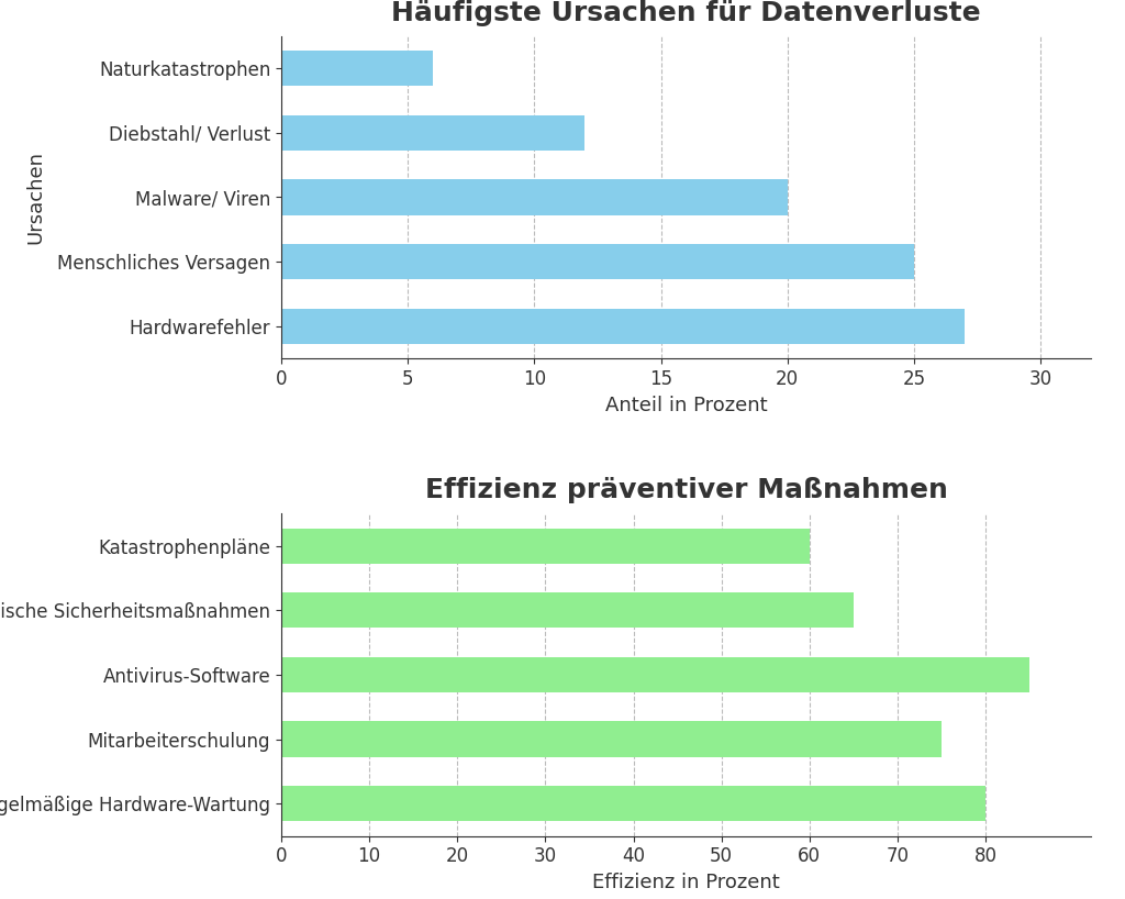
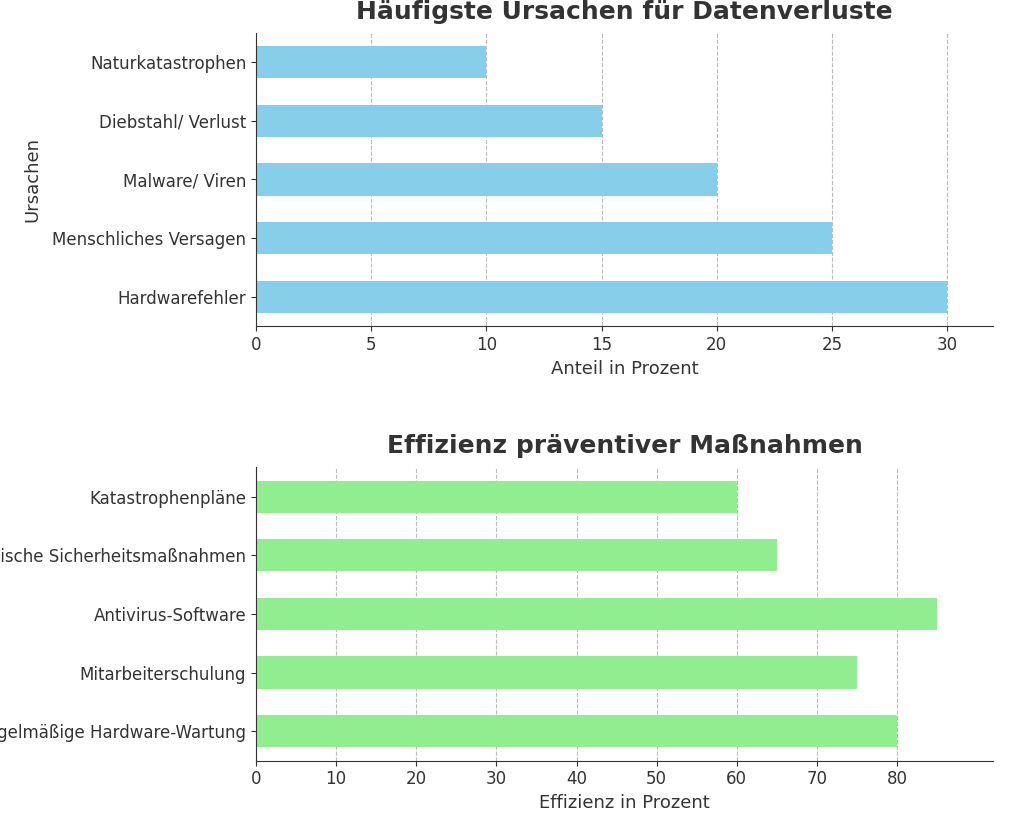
Häufigste Ursachen für Datenverluste/Naturkatastrophen: 6 -> 10
Häufigste Ursachen für Datenverluste/Diebstahl/ Verlust: 12 -> 15
Häufigste Ursachen für Datenverluste/Hardwarefehler: 27 -> 30
